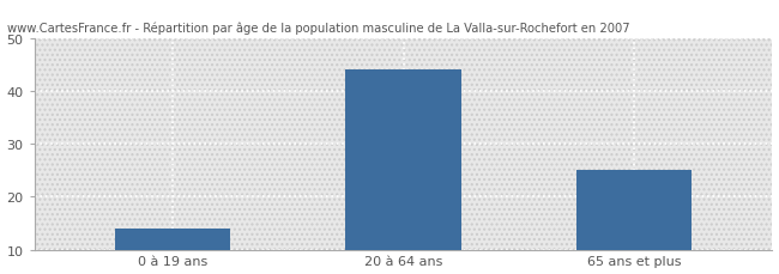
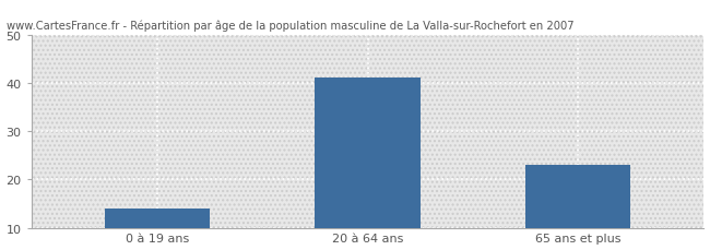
20 à 64 ans: 44 -> 41
65 ans et plus: 25 -> 23
